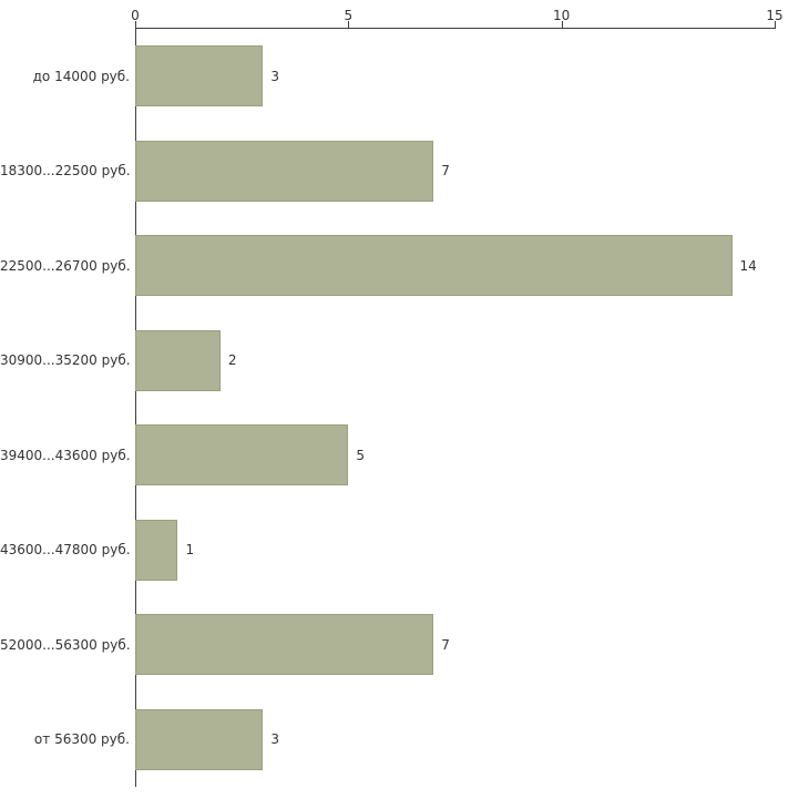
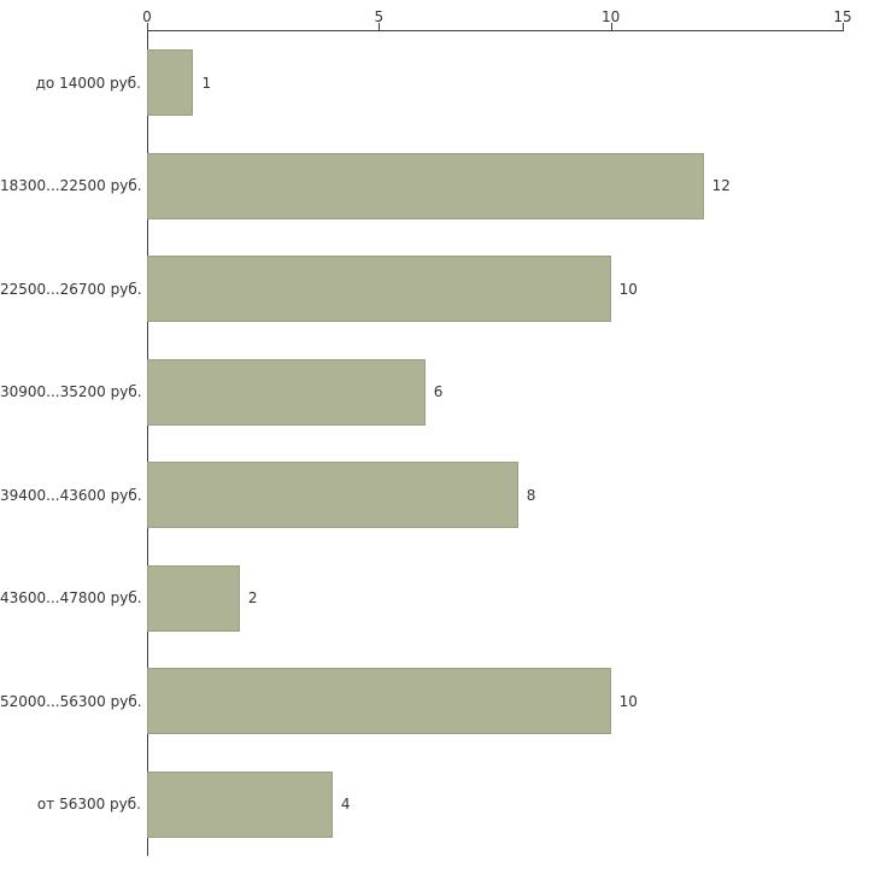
до 14000 руб.: 3 -> 1
18300...22500 руб.: 7 -> 12
22500...26700 руб.: 14 -> 10
30900...35200 руб.: 2 -> 6
39400...43600 руб.: 5 -> 8
43600...47800 руб.: 1 -> 2
52000...56300 руб.: 7 -> 10
от 56300 руб.: 3 -> 4
